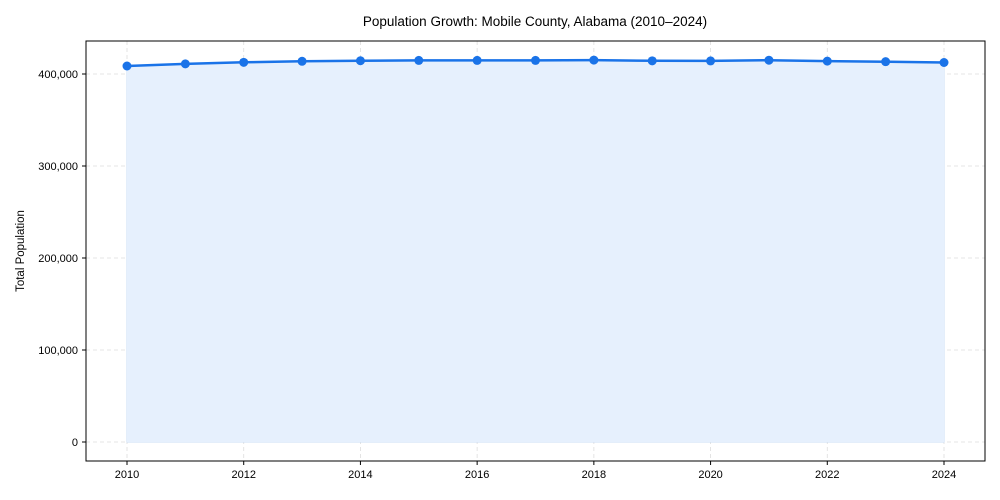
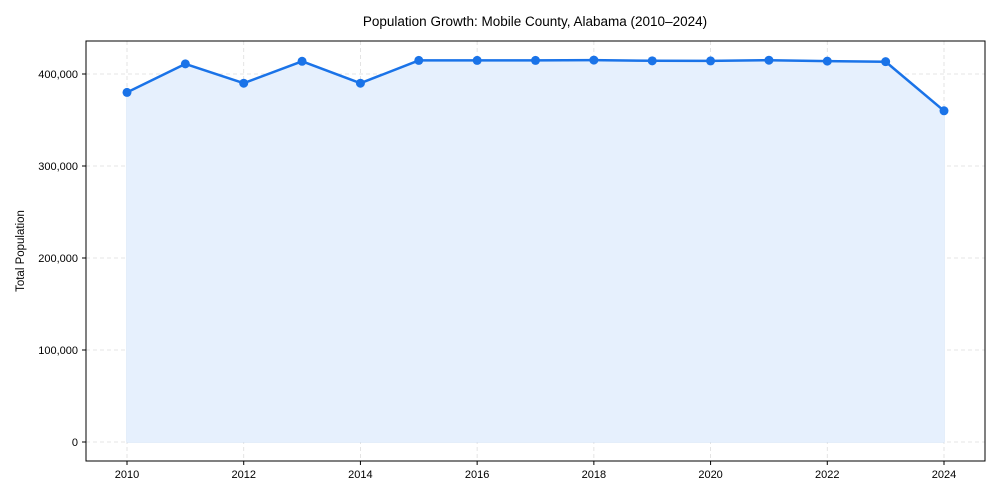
2010: 410000 -> 380000
2012: 410000 -> 390000
2014: 410000 -> 390000
2024: 410000 -> 360000
